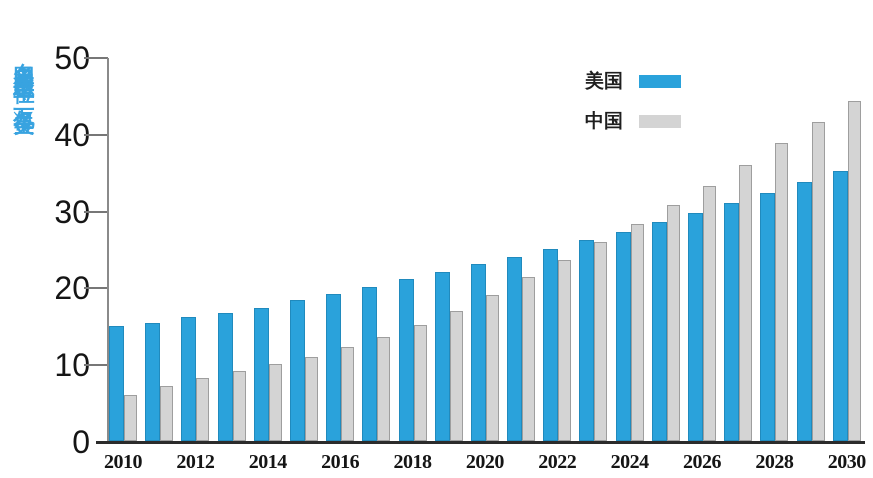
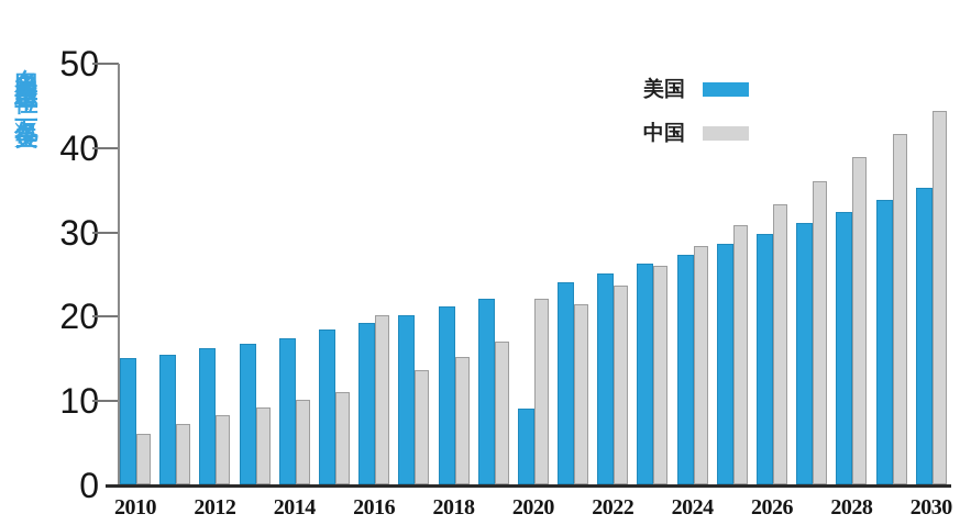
中国/2016: 12 -> 20
美国/2020: 23 -> 9
中国/2020: 19 -> 22
